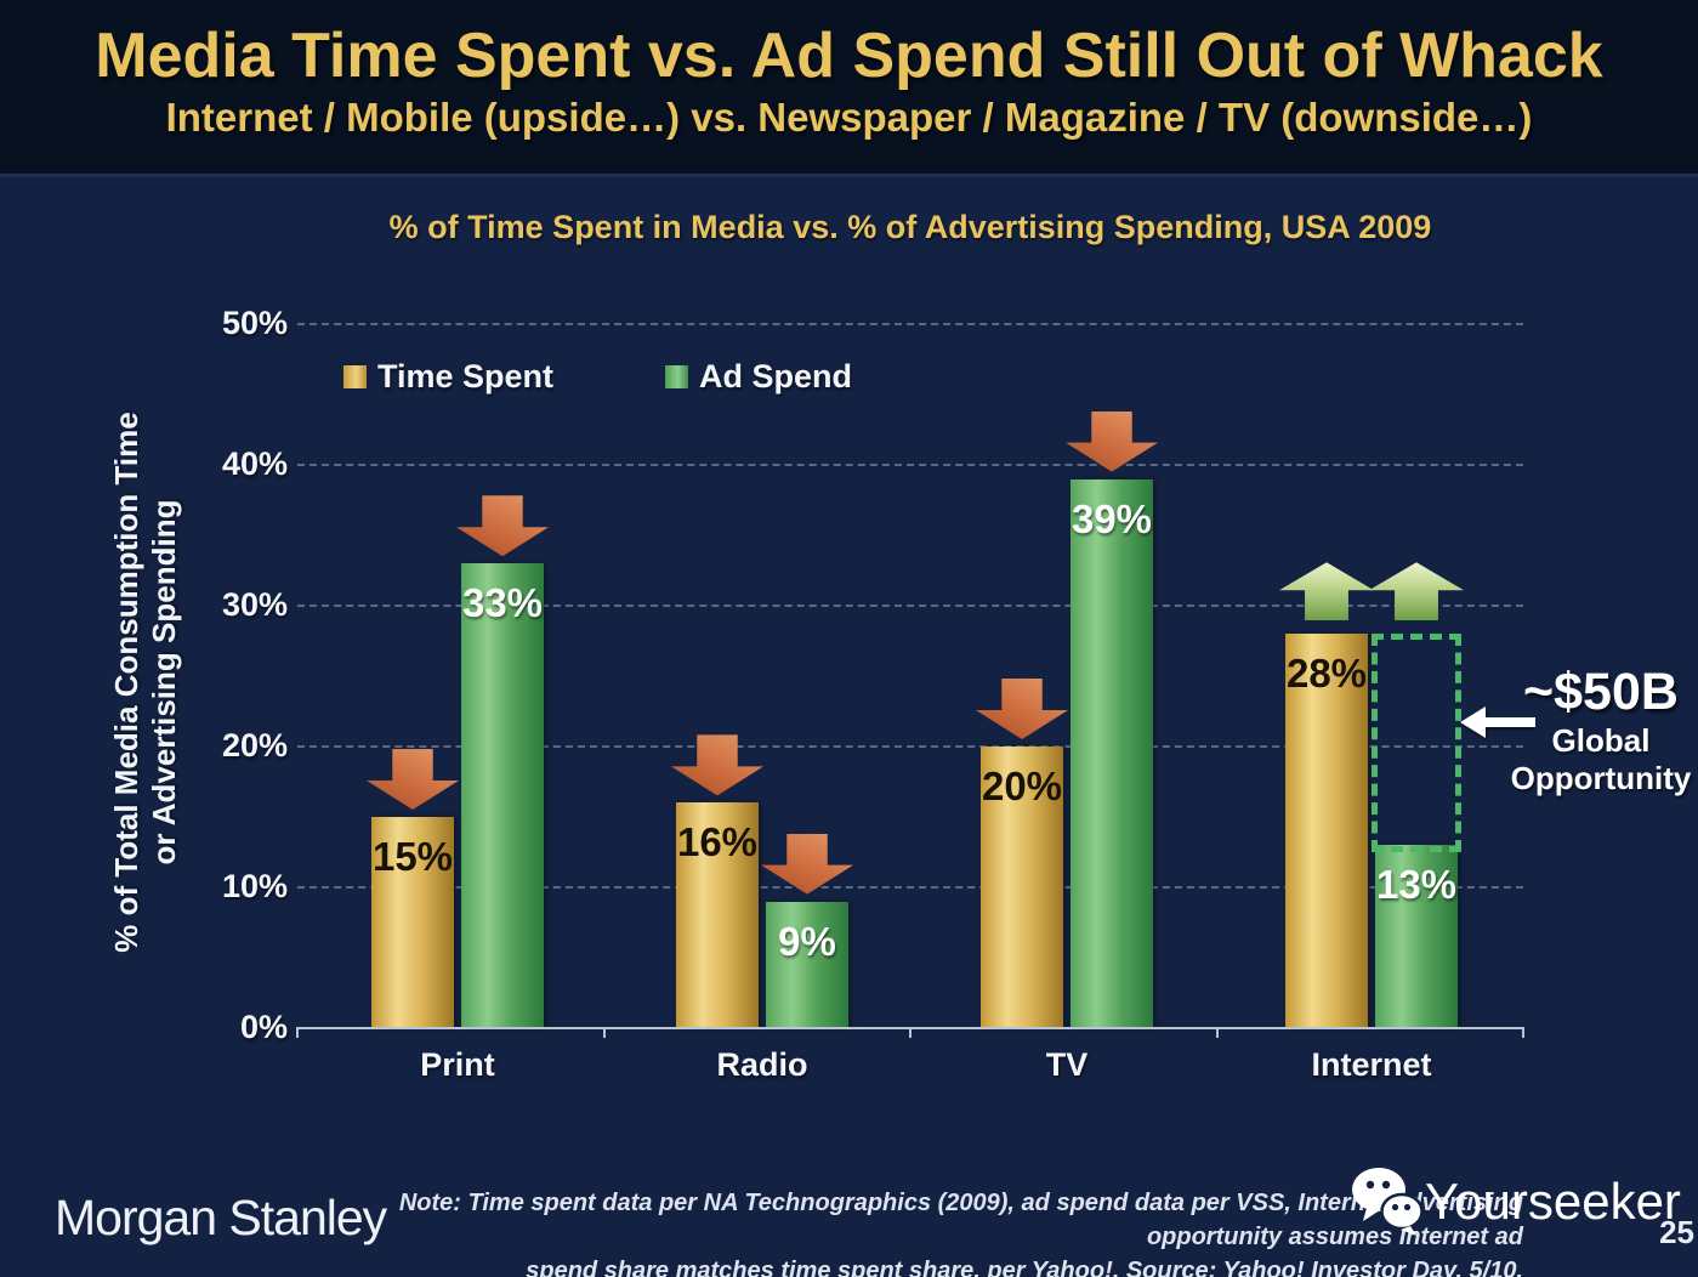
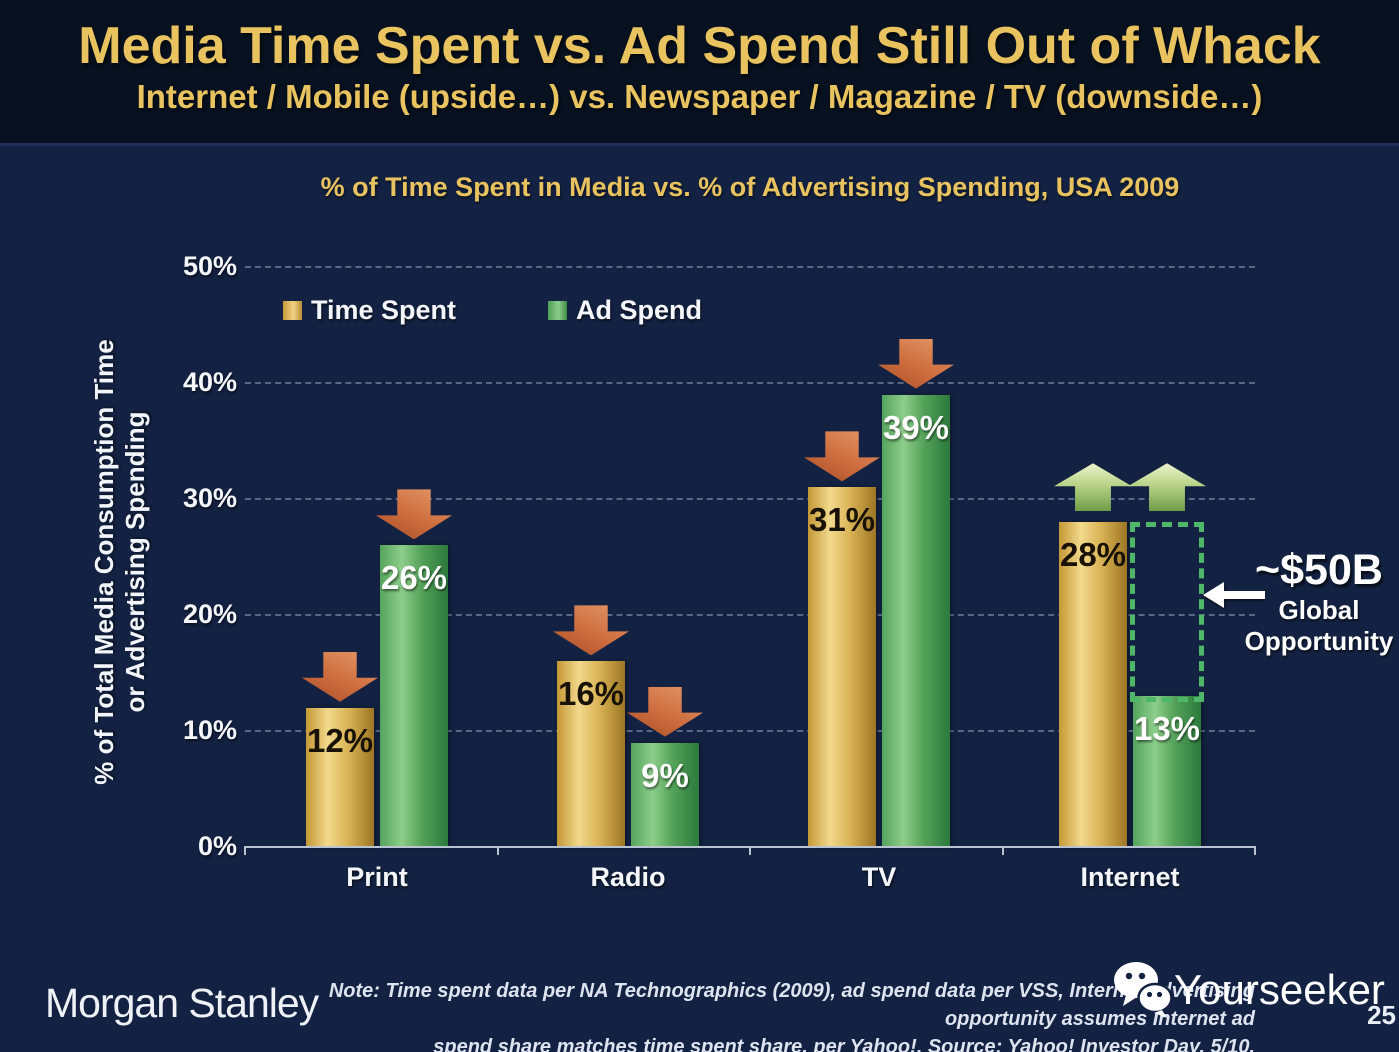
Time Spent/Print: 15% -> 12%
Ad Spend/Print: 33% -> 26%
Time Spent/TV: 20% -> 31%
